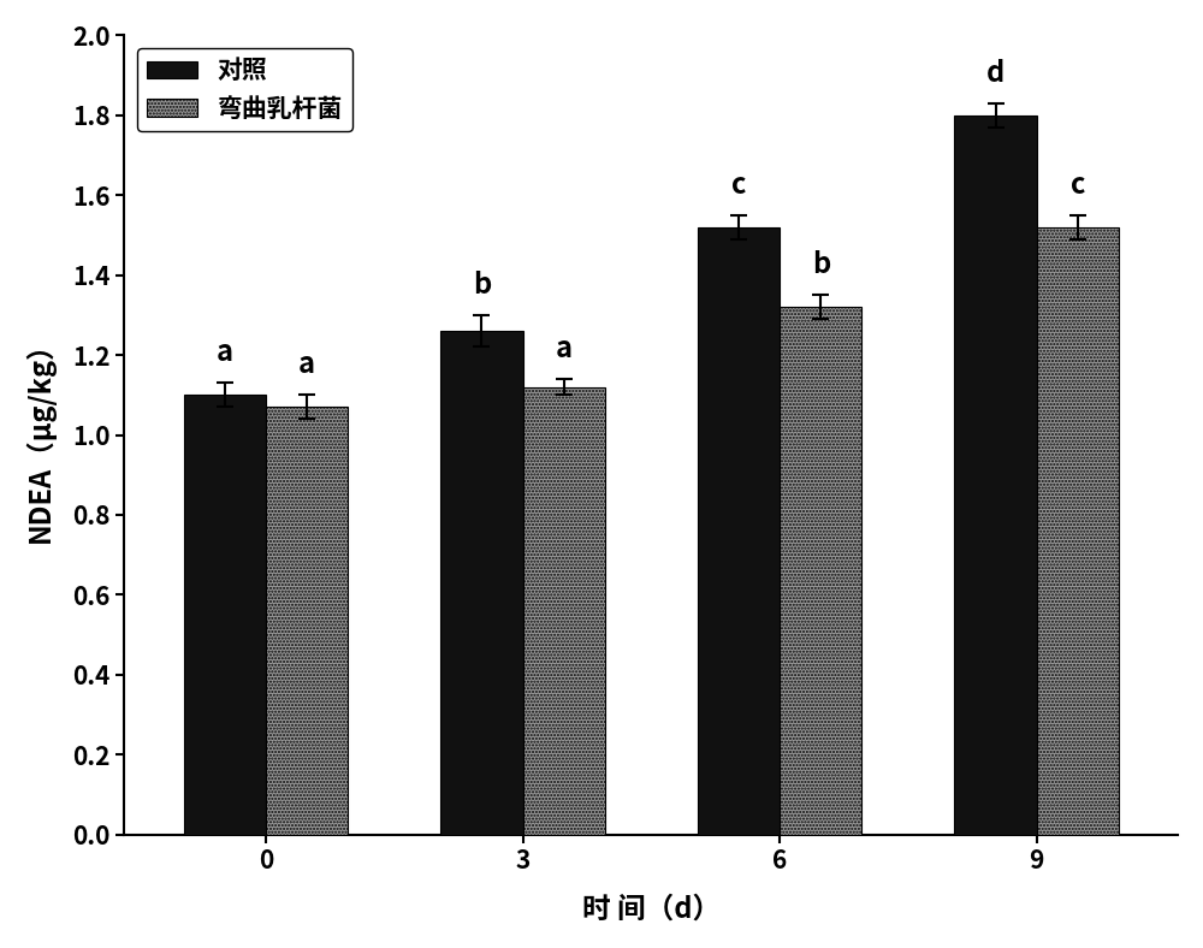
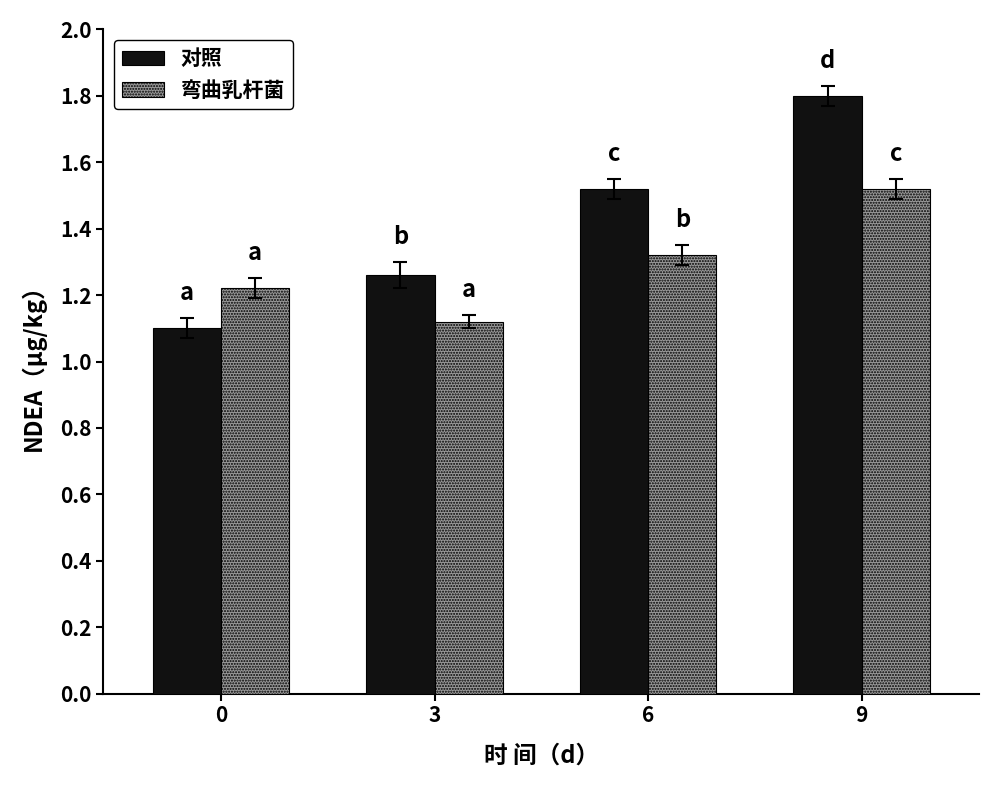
弯曲乳杆菌/0: 1.07 -> 1.22
